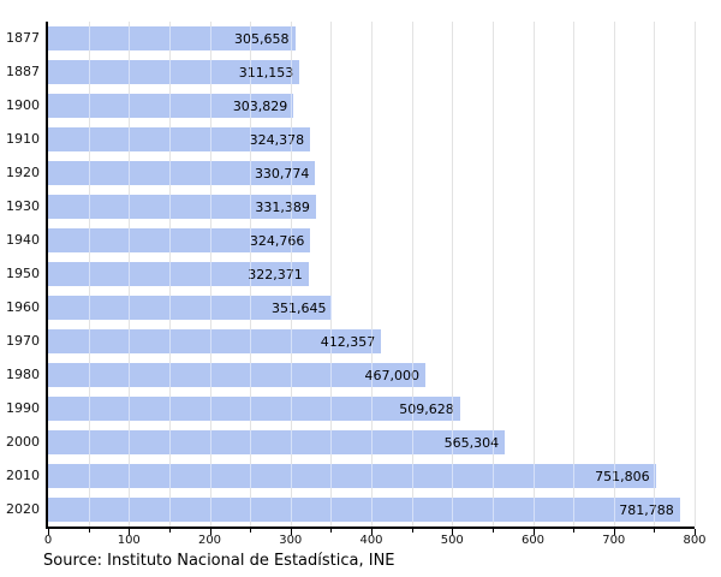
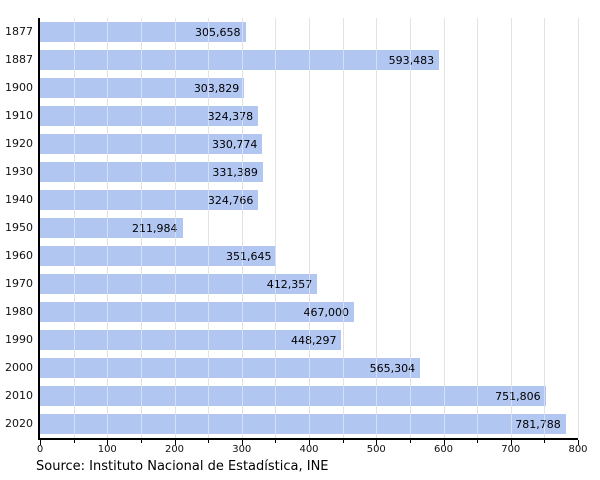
1887: 311,153 -> 593,483
1950: 322,371 -> 211,984
1990: 509,628 -> 448,297
